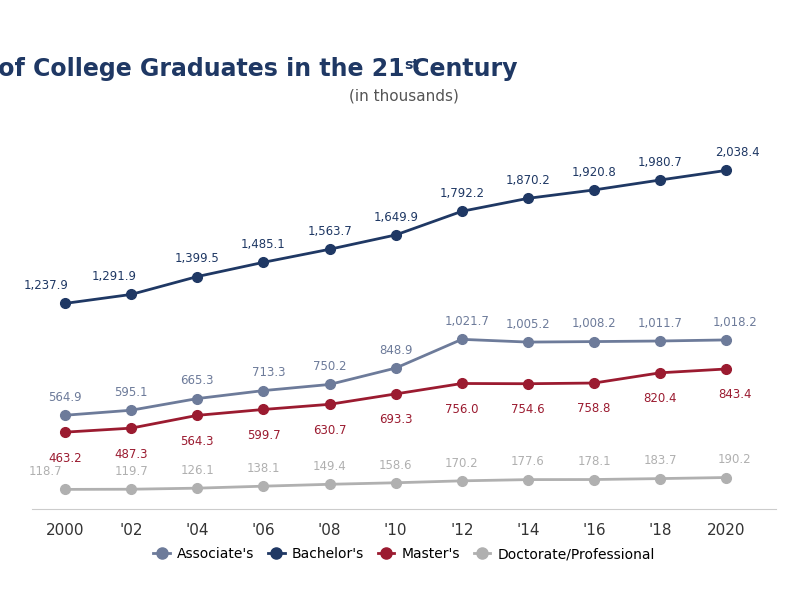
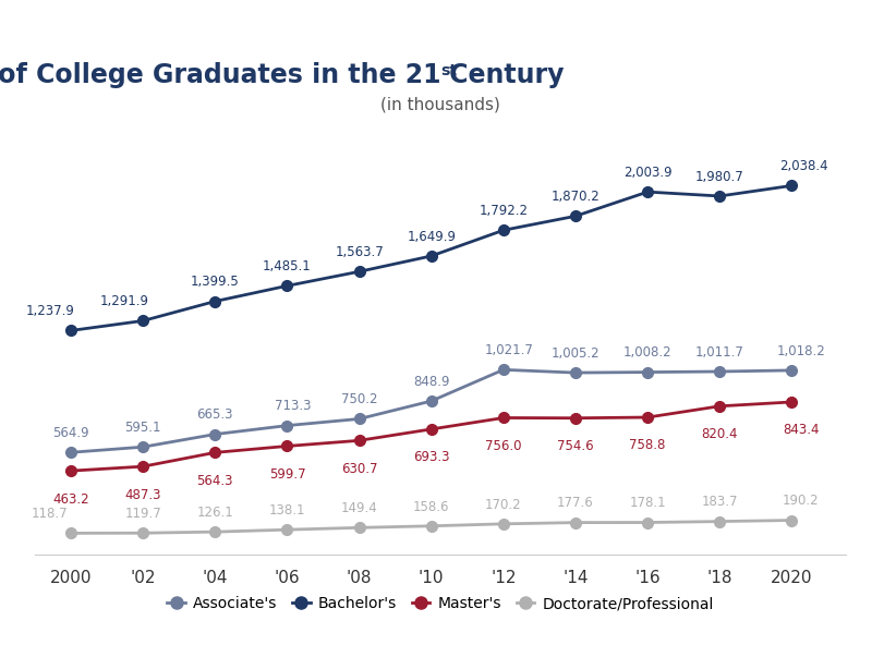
Bachelor's/'16: 1,920.8 -> 2,003.9
